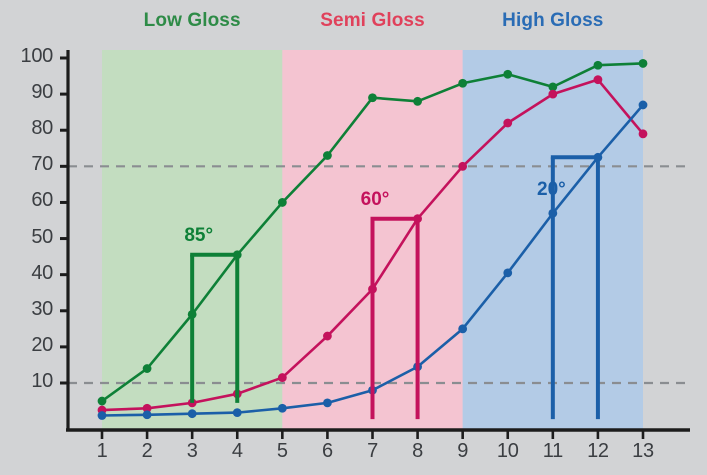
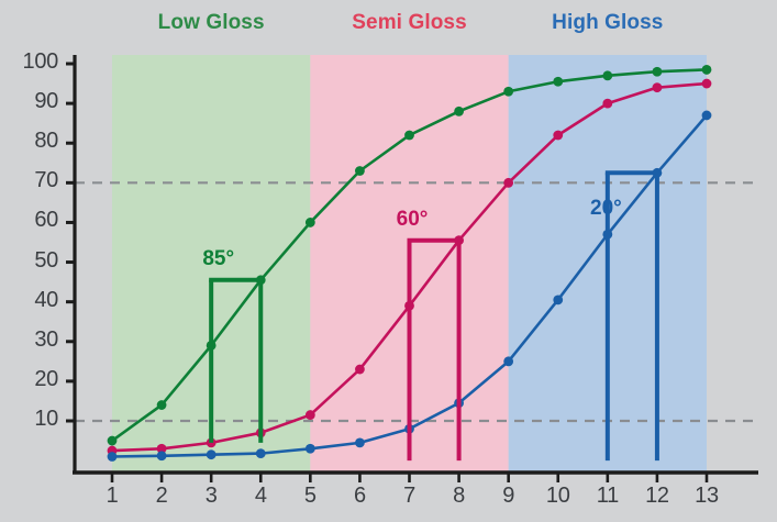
85°/7: 89 -> 82
60°/7: 36 -> 39
85°/11: 92 -> 97
60°/13: 79 -> 95
